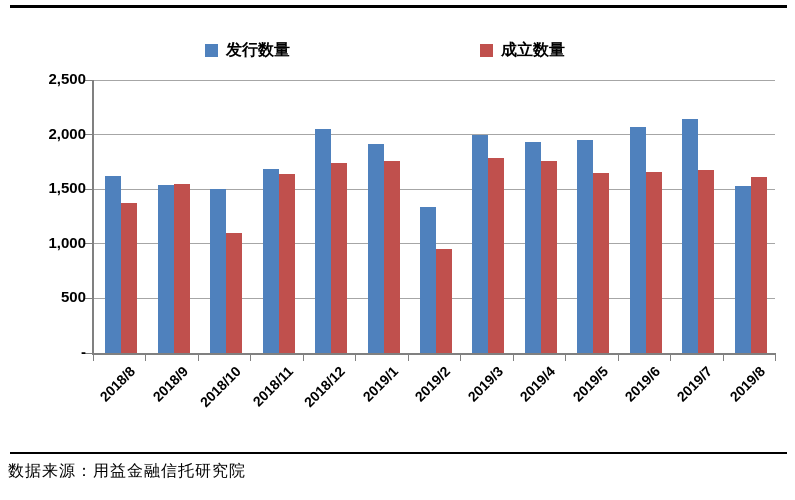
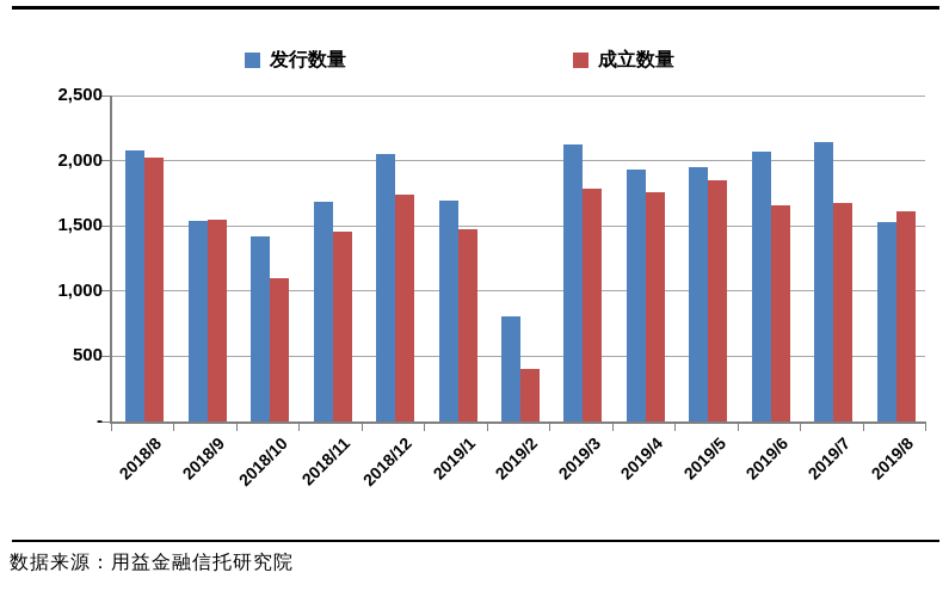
发行数量/2018/8: 1620 -> 2080
成立数量/2018/8: 1380 -> 2020
发行数量/2018/10: 1500 -> 1420
成立数量/2018/11: 1640 -> 1460
发行数量/2019/1: 1920 -> 1690
成立数量/2019/1: 1760 -> 1470
发行数量/2019/2: 1340 -> 810
成立数量/2019/2: 960 -> 400
发行数量/2019/3: 2000 -> 2120
成立数量/2019/5: 1650 -> 1850
